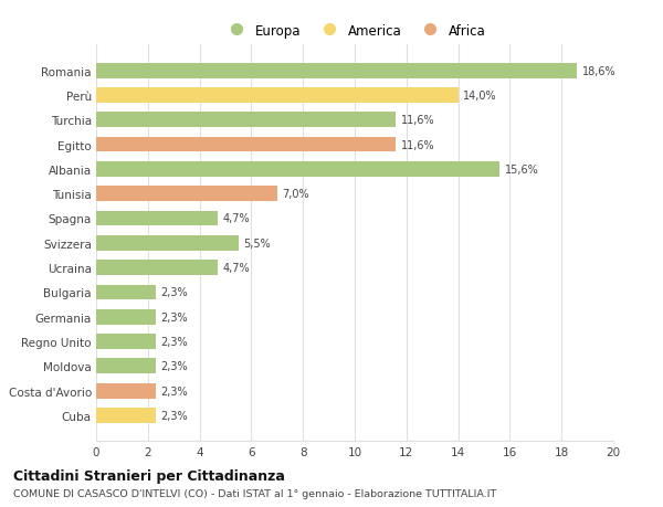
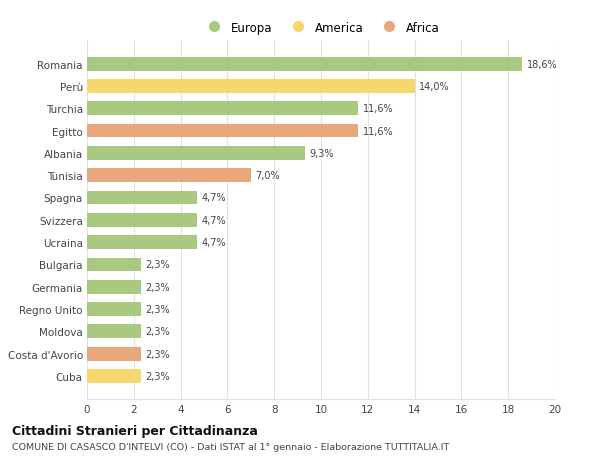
Albania: 15,6% -> 9,3%
Svizzera: 5,5% -> 4,7%
